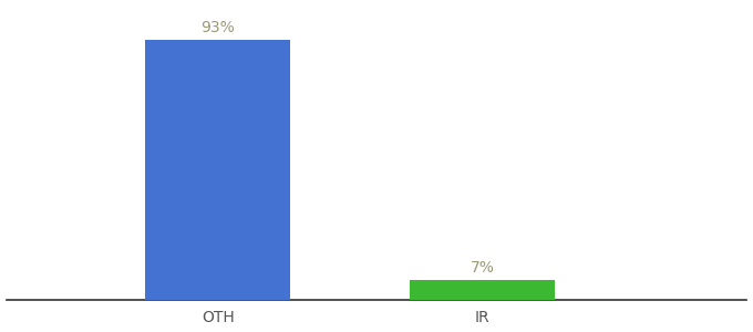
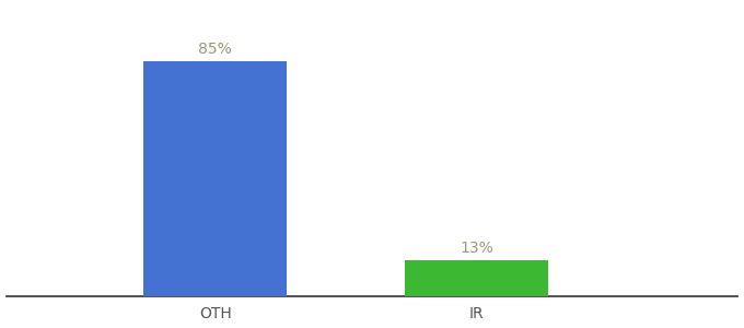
OTH: 93% -> 85%
IR: 7% -> 13%
